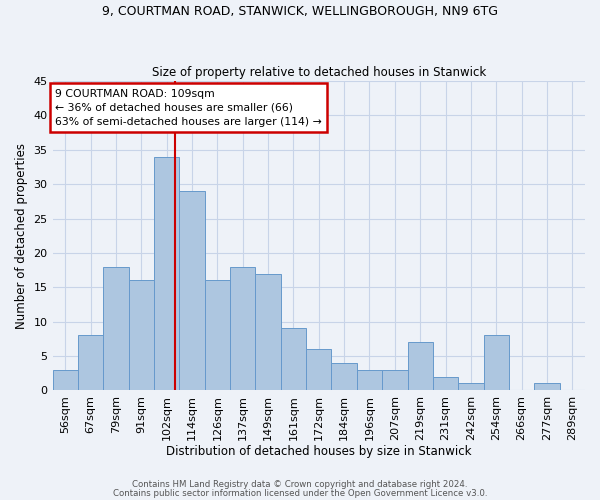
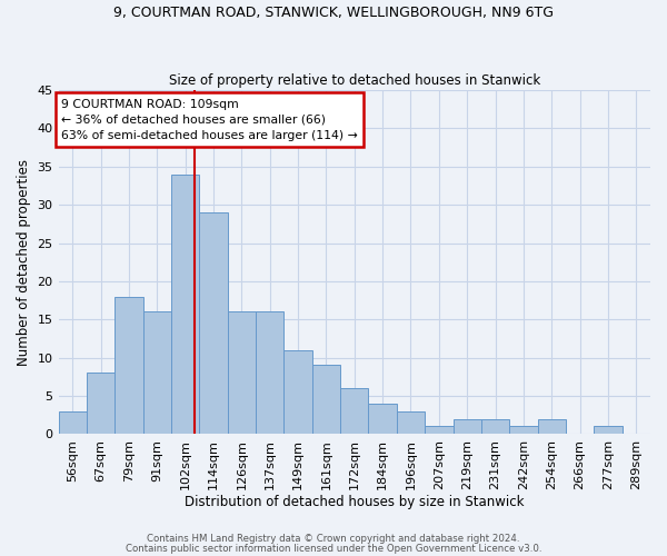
137sqm: 18 -> 16
149sqm: 17 -> 11
207sqm: 3 -> 1
219sqm: 7 -> 2
254sqm: 8 -> 2
